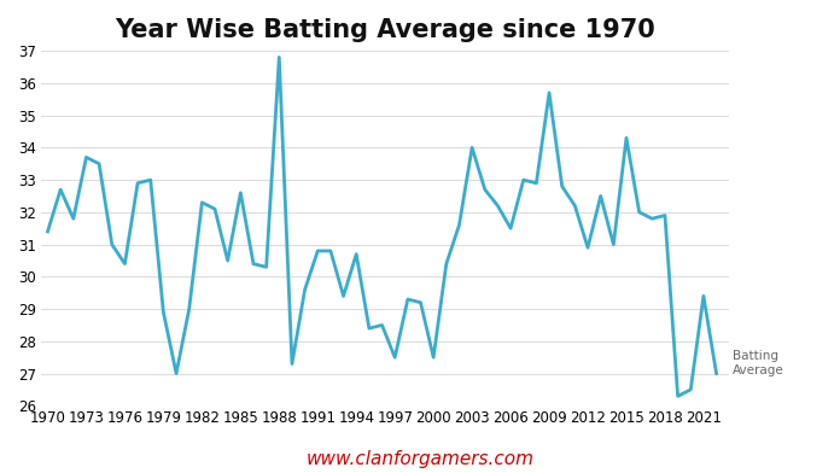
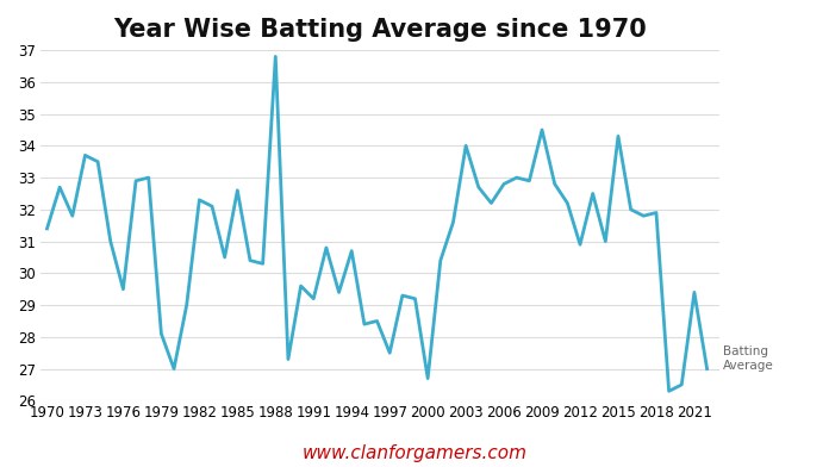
1976: 30.4 -> 29.5
1979: 28.9 -> 28.1
1991: 30.8 -> 29.2
2000: 27.5 -> 26.7
2006: 31.5 -> 32.8
2009: 35.7 -> 34.5
